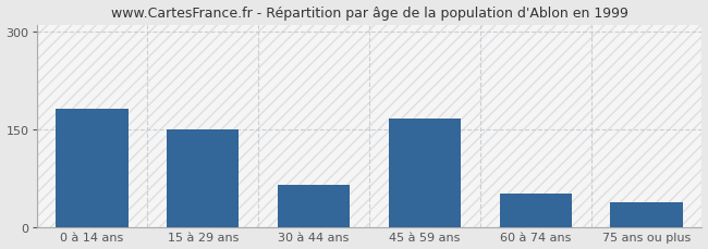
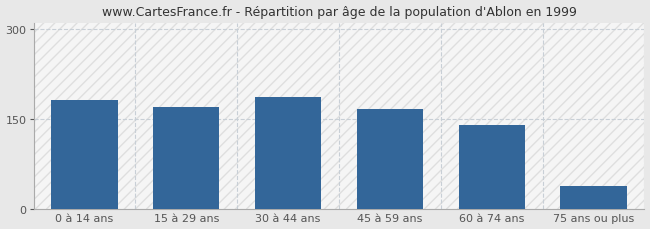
15 à 29 ans: 150 -> 170
30 à 44 ans: 66 -> 187
60 à 74 ans: 52 -> 140
